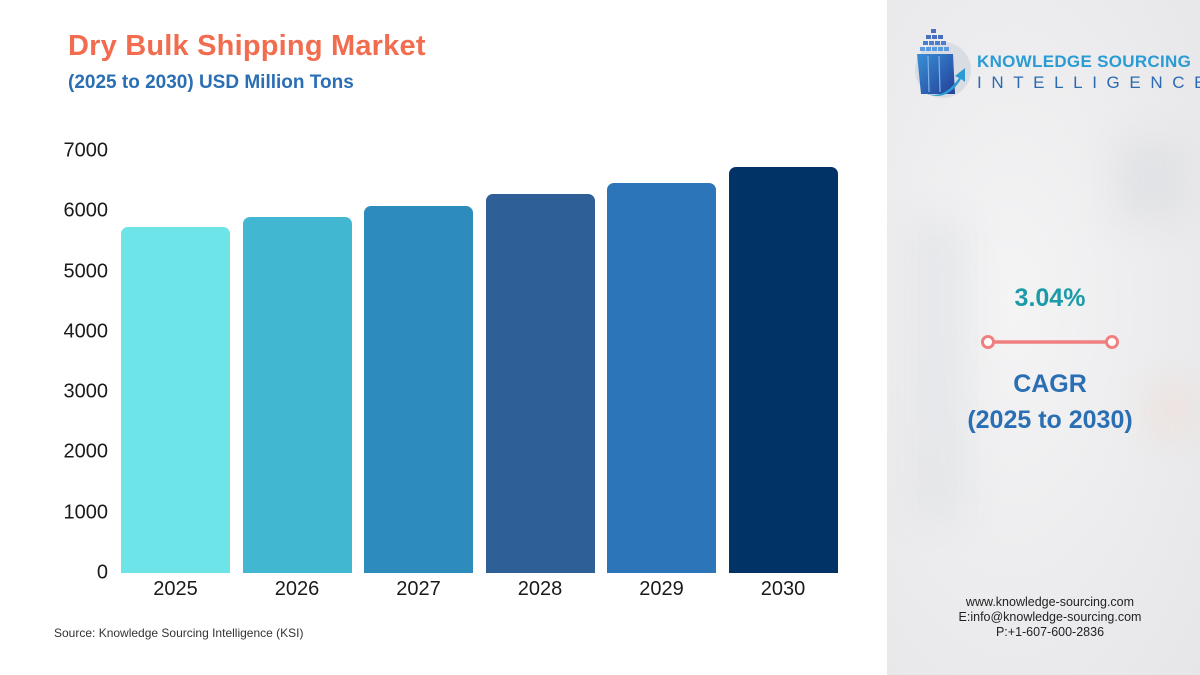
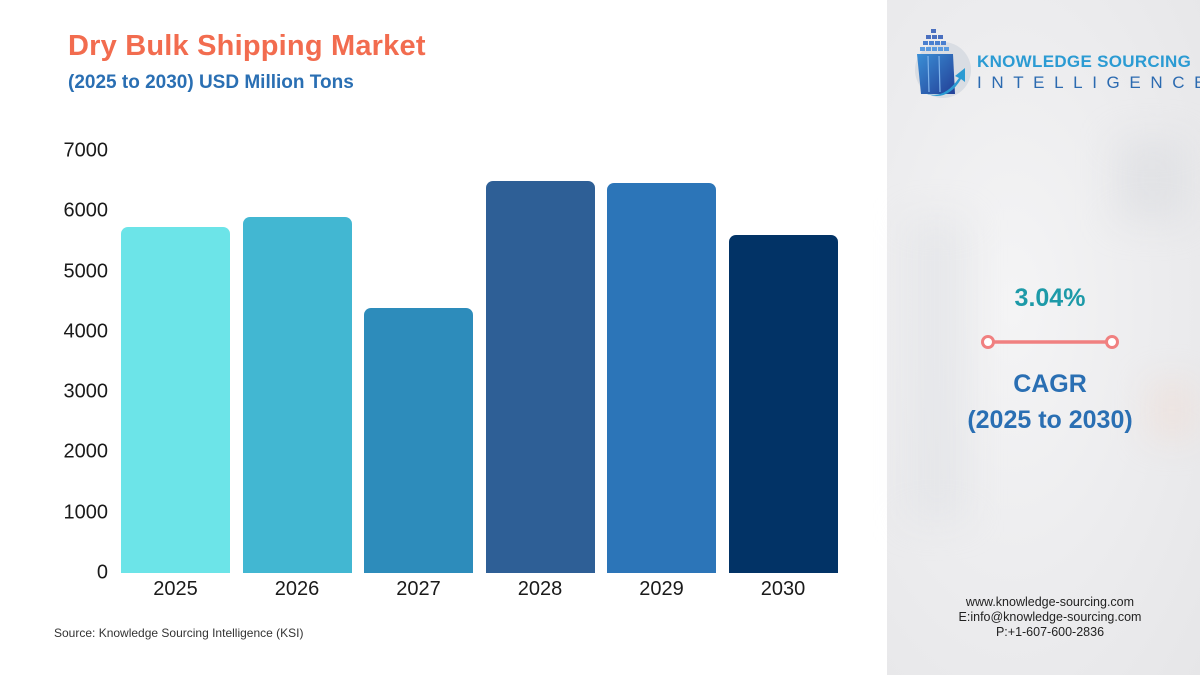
2027: 6100 -> 4400
2028: 6300 -> 6500
2030: 6700 -> 5600
